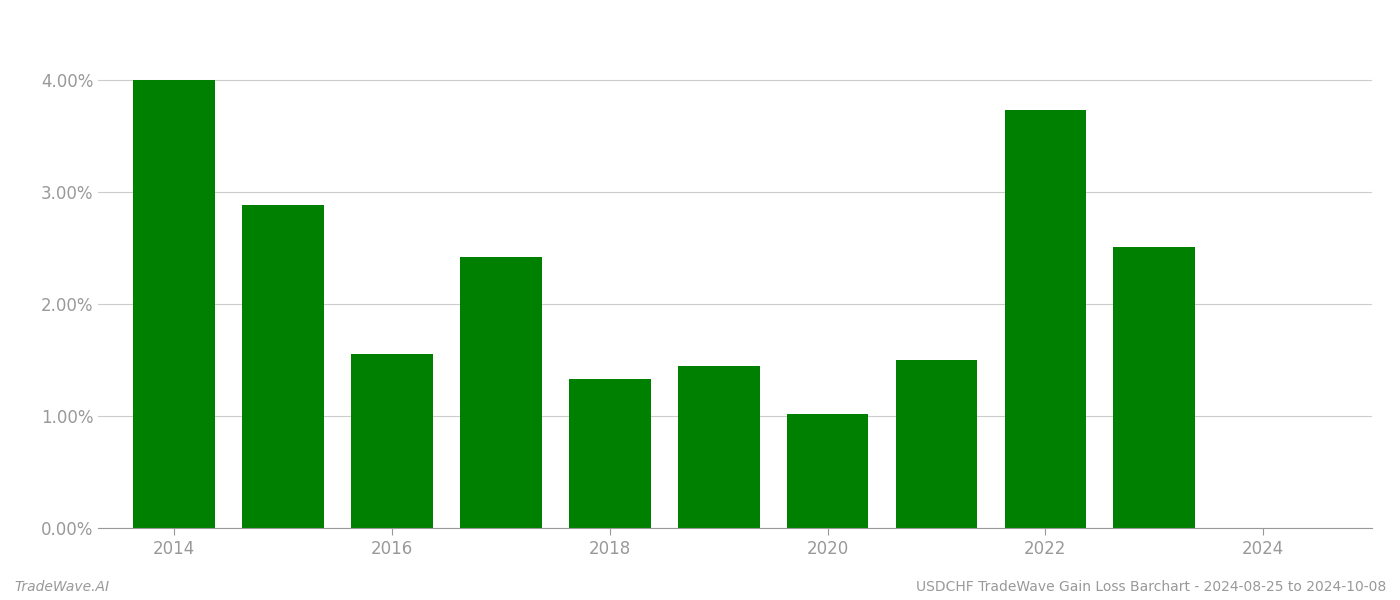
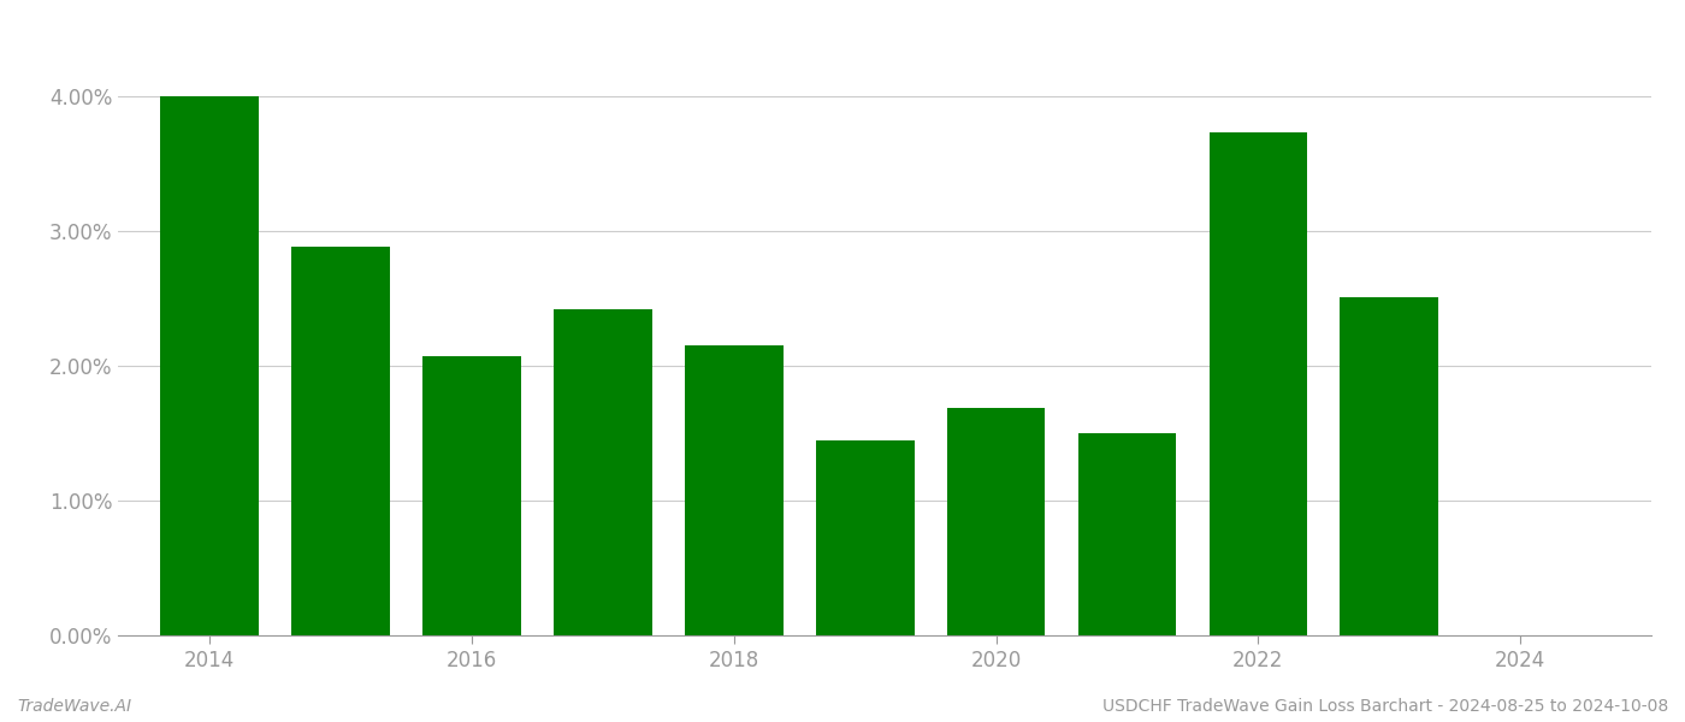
2016: 1.55% -> 2.07%
2018: 1.33% -> 2.15%
2020: 1.02% -> 1.69%
